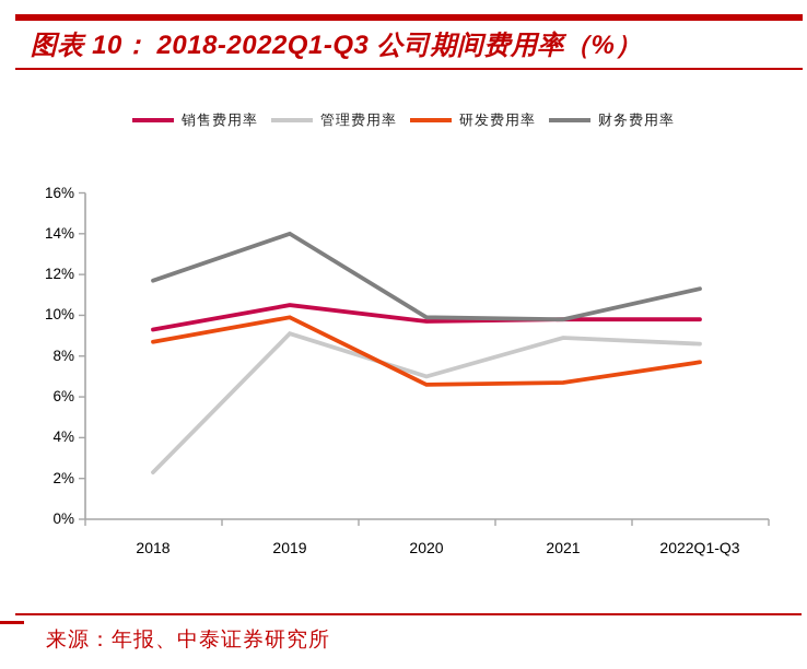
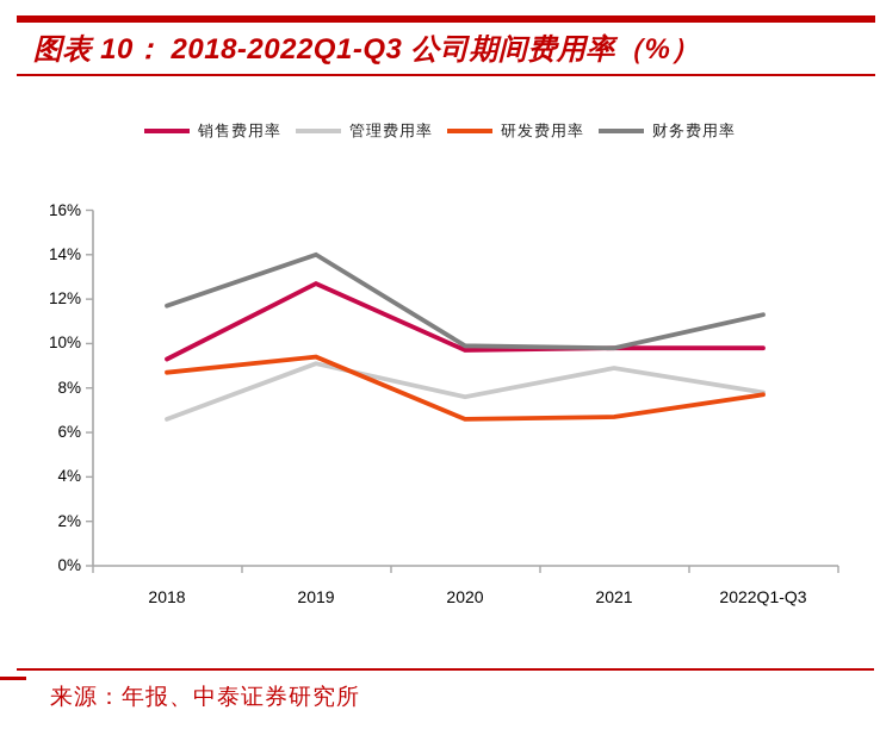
管理费用率/2018: 2.3% -> 6.6%
销售费用率/2019: 10.5% -> 12.7%
研发费用率/2019: 9.9% -> 9.4%
管理费用率/2020: 7.0% -> 7.6%
管理费用率/2022Q1-Q3: 8.6% -> 7.8%
